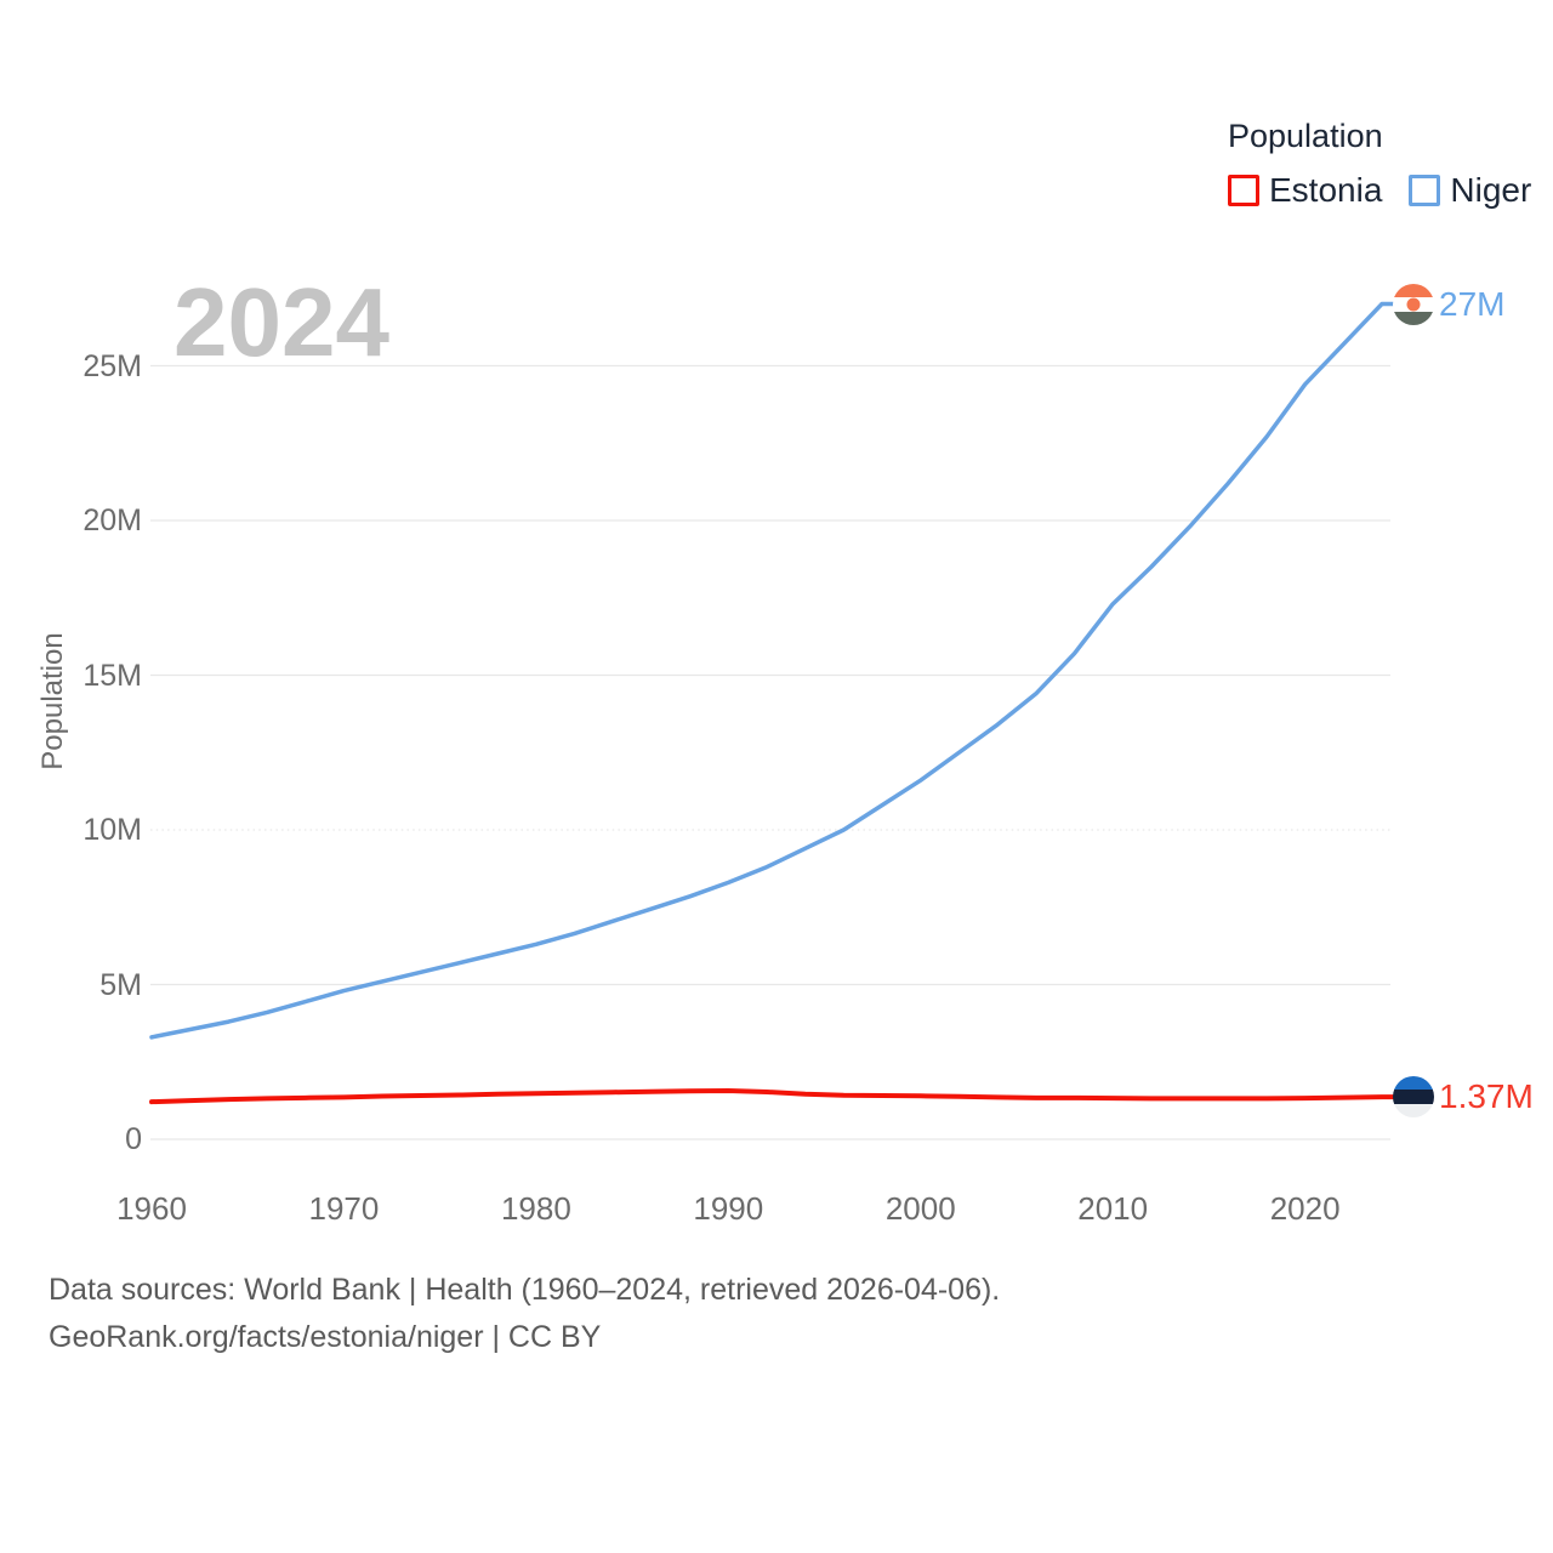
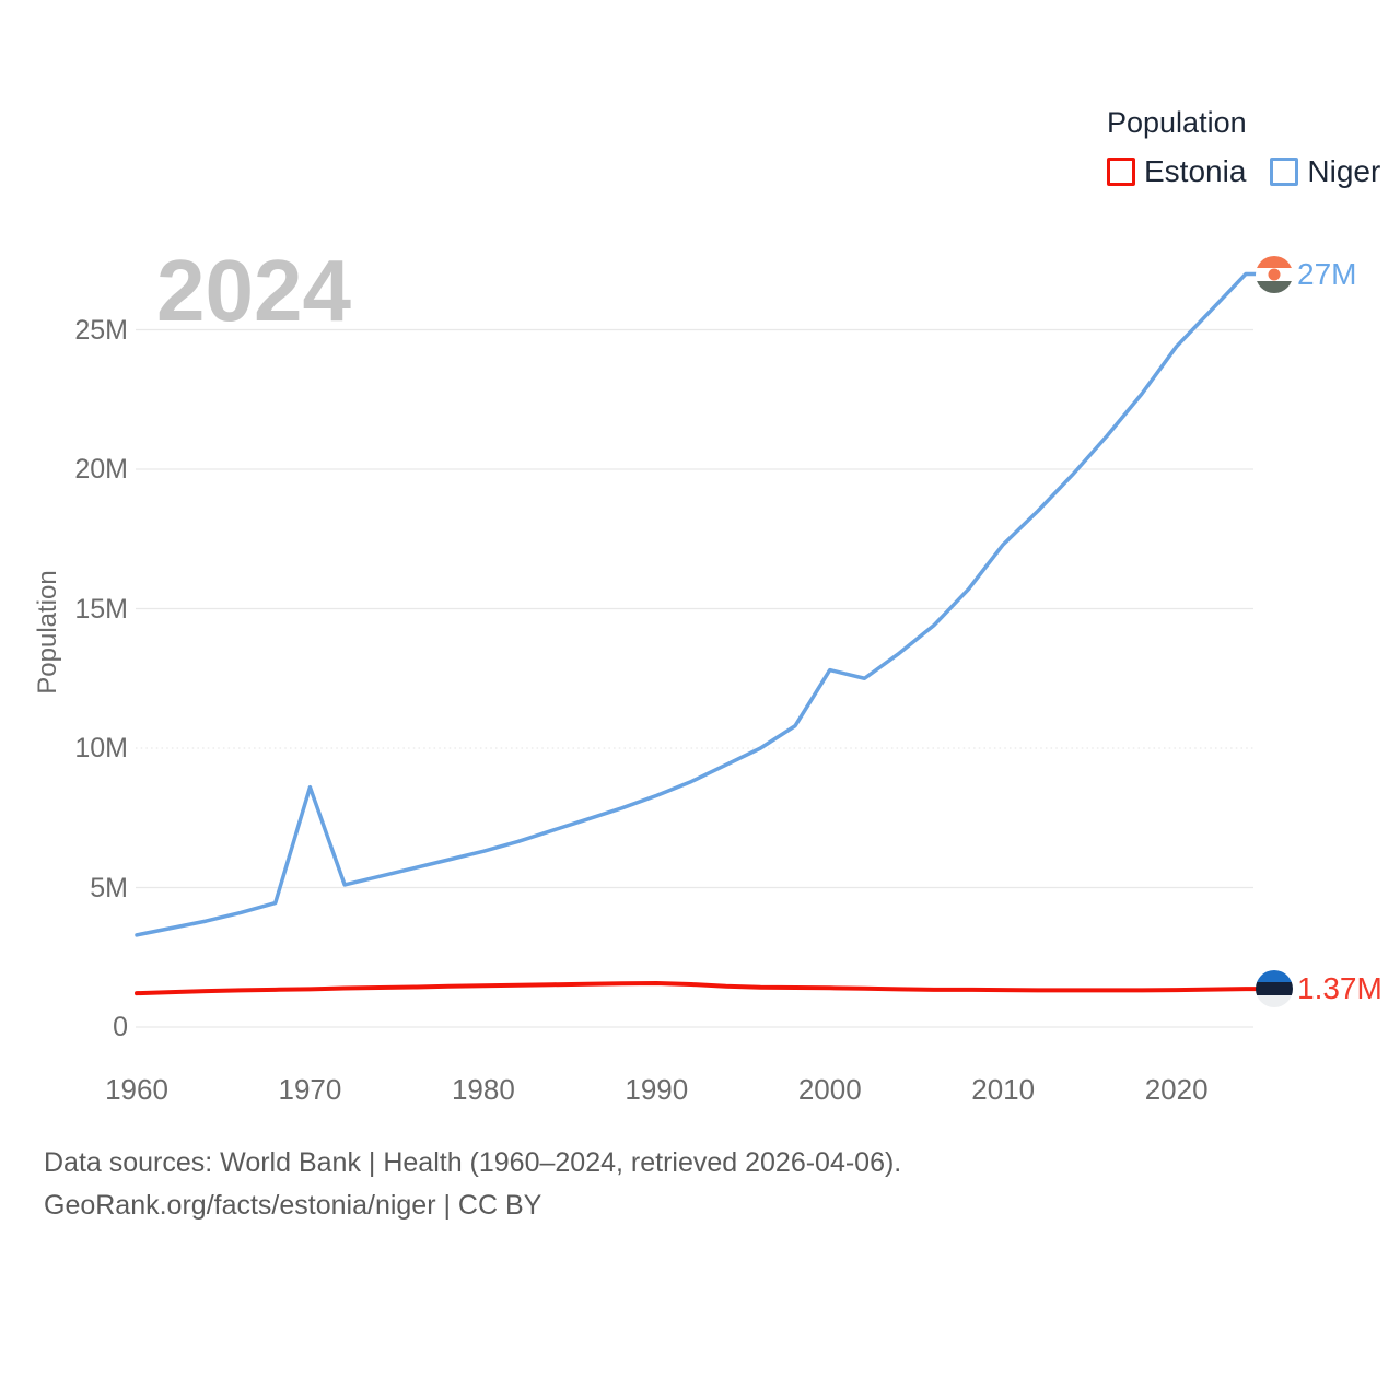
Niger/1970: 4.8M -> 8.6M
Niger/2000: 11.6M -> 12.8M
